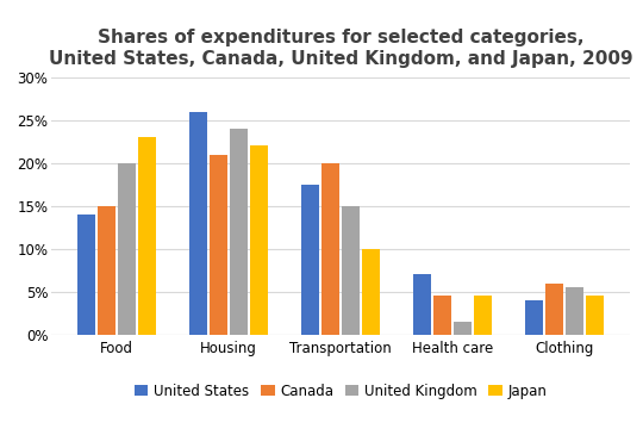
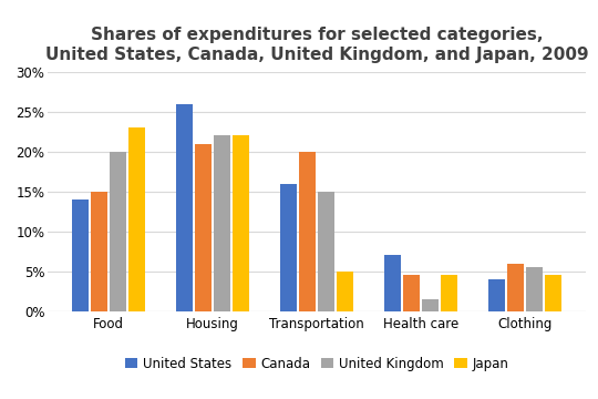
United Kingdom/Housing: 24.0% -> 22.0%
United States/Transportation: 17.5% -> 16.0%
Japan/Transportation: 10.0% -> 5.0%
